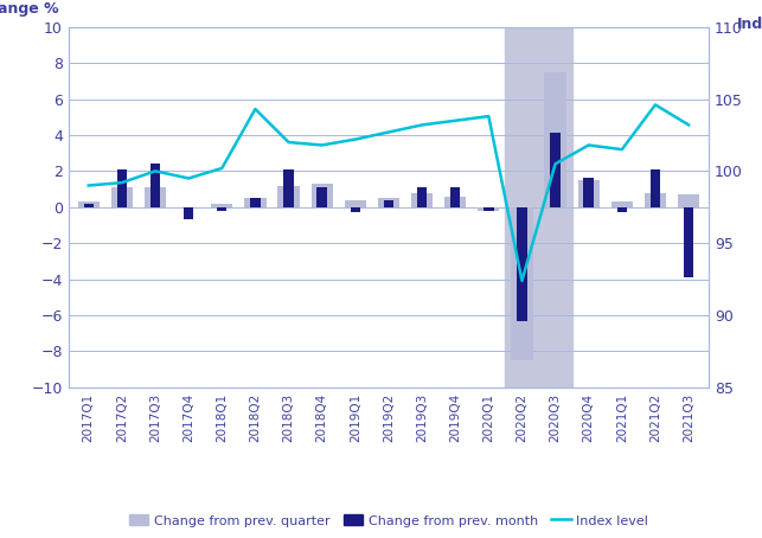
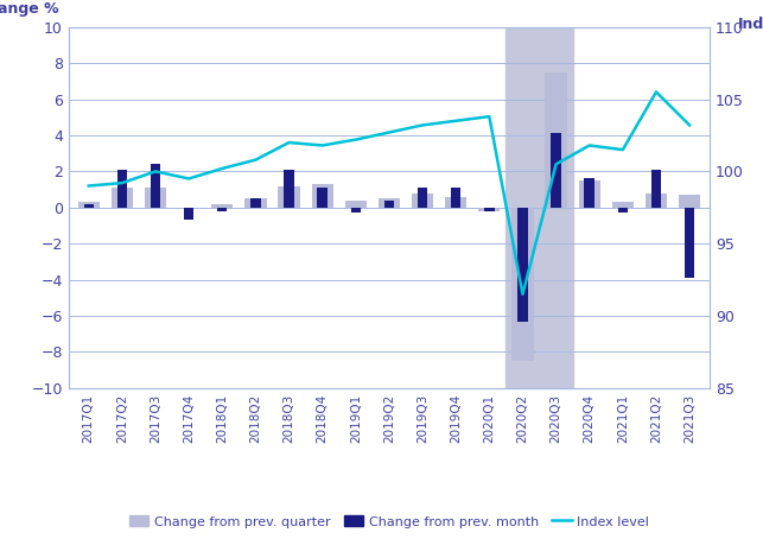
Index level/2018Q2: 104.3 -> 100.8
Index level/2020Q2: 92.4 -> 91.5
Index level/2021Q2: 104.6 -> 105.5
